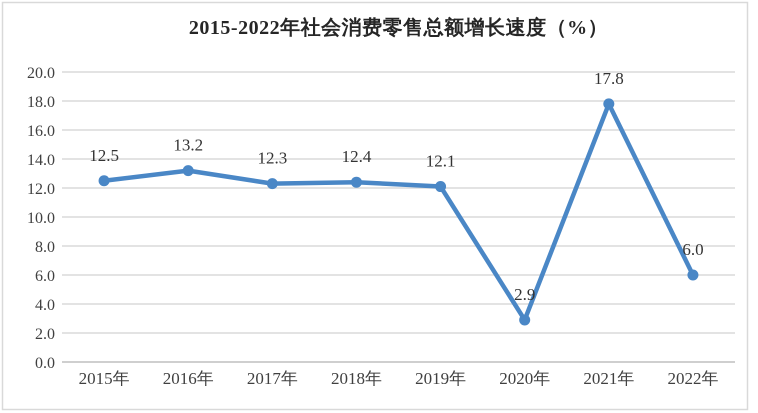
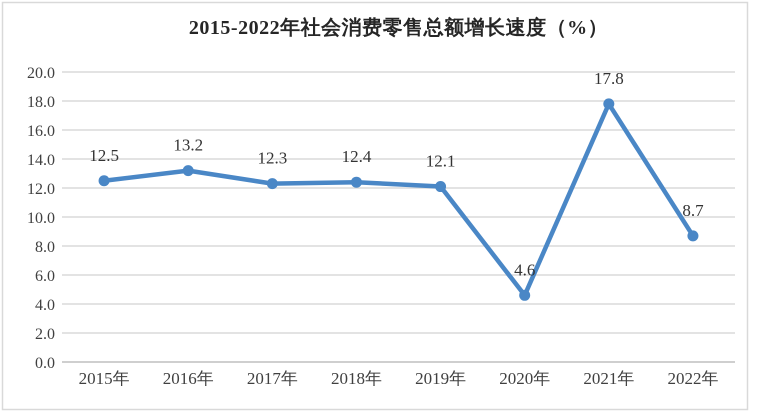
2020年: 2.9 -> 4.6
2022年: 6.0 -> 8.7
